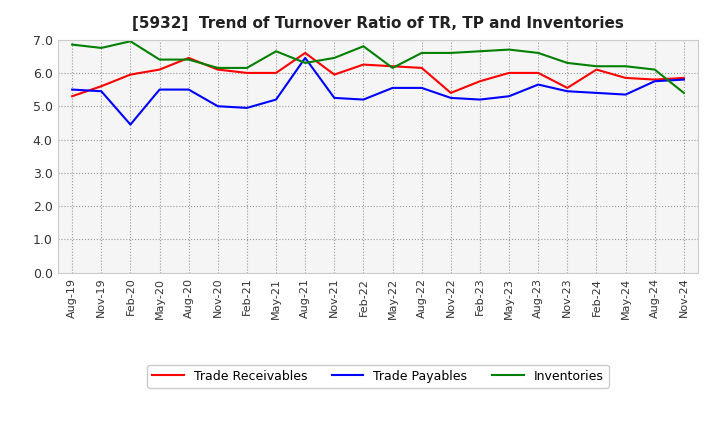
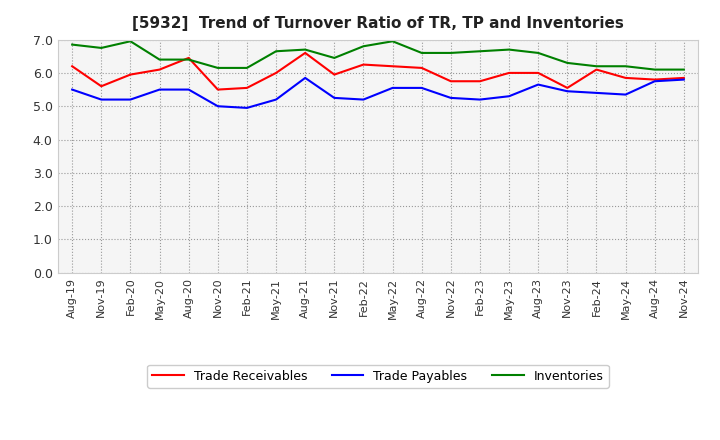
Trade Receivables/Aug-19: 5.30 -> 6.20
Trade Payables/Nov-19: 5.45 -> 5.20
Trade Payables/Feb-20: 4.45 -> 5.20
Trade Receivables/Nov-20: 6.10 -> 5.50
Trade Receivables/Feb-21: 6.00 -> 5.55
Trade Payables/Aug-21: 6.45 -> 5.85
Inventories/Aug-21: 6.30 -> 6.70
Inventories/May-22: 6.15 -> 6.95
Trade Receivables/Nov-22: 5.40 -> 5.75
Inventories/Nov-24: 5.40 -> 6.10
